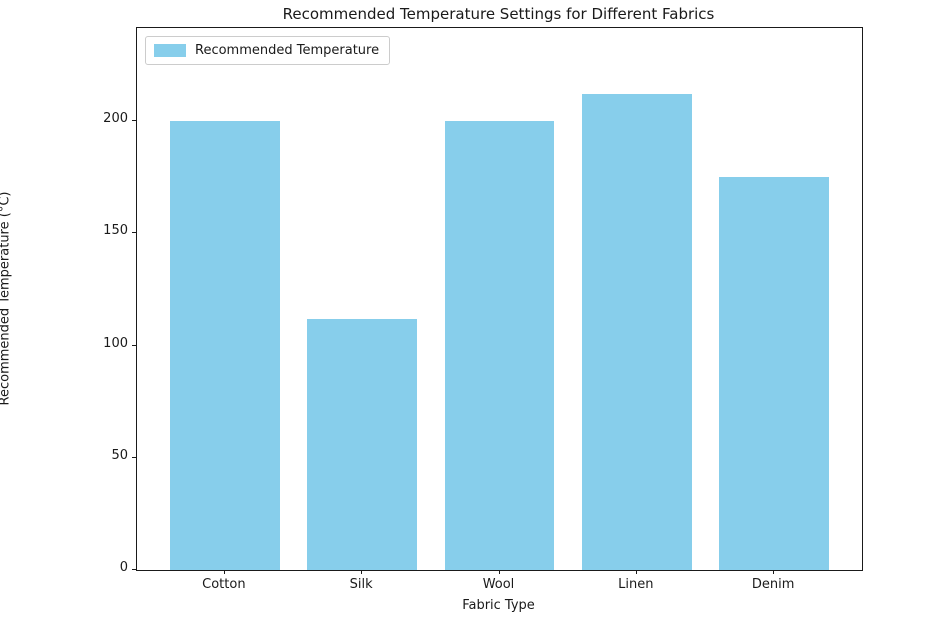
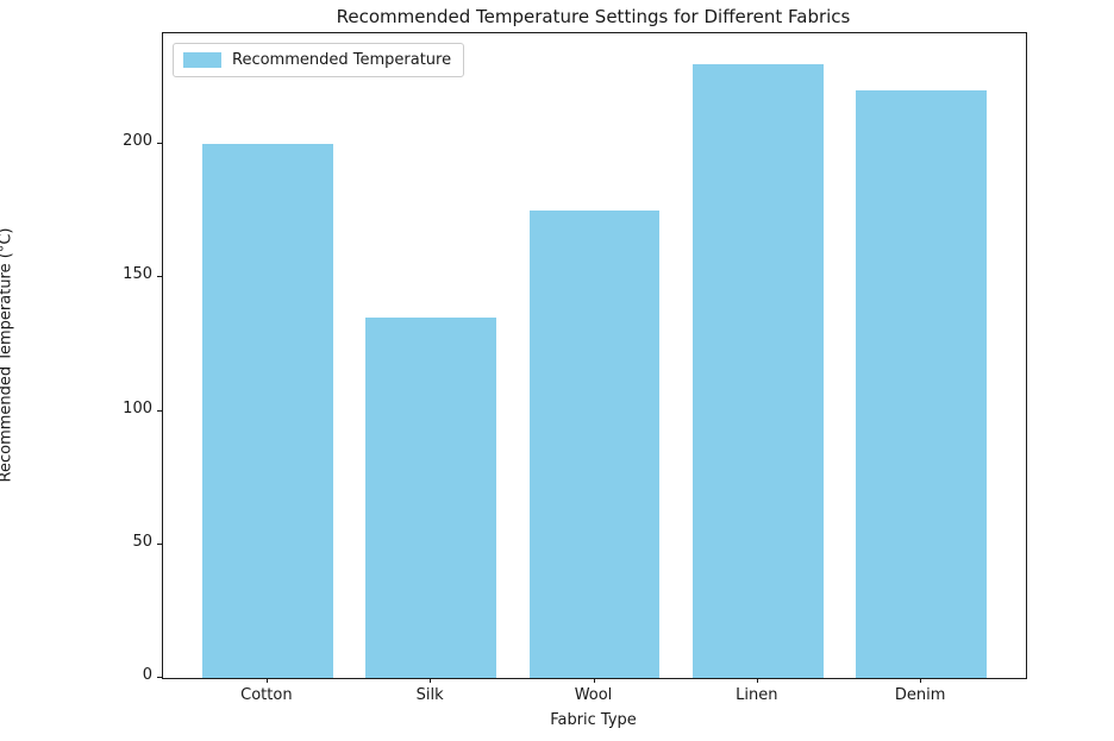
Silk: 112 -> 135
Wool: 200 -> 175
Linen: 212 -> 230
Denim: 175 -> 220
